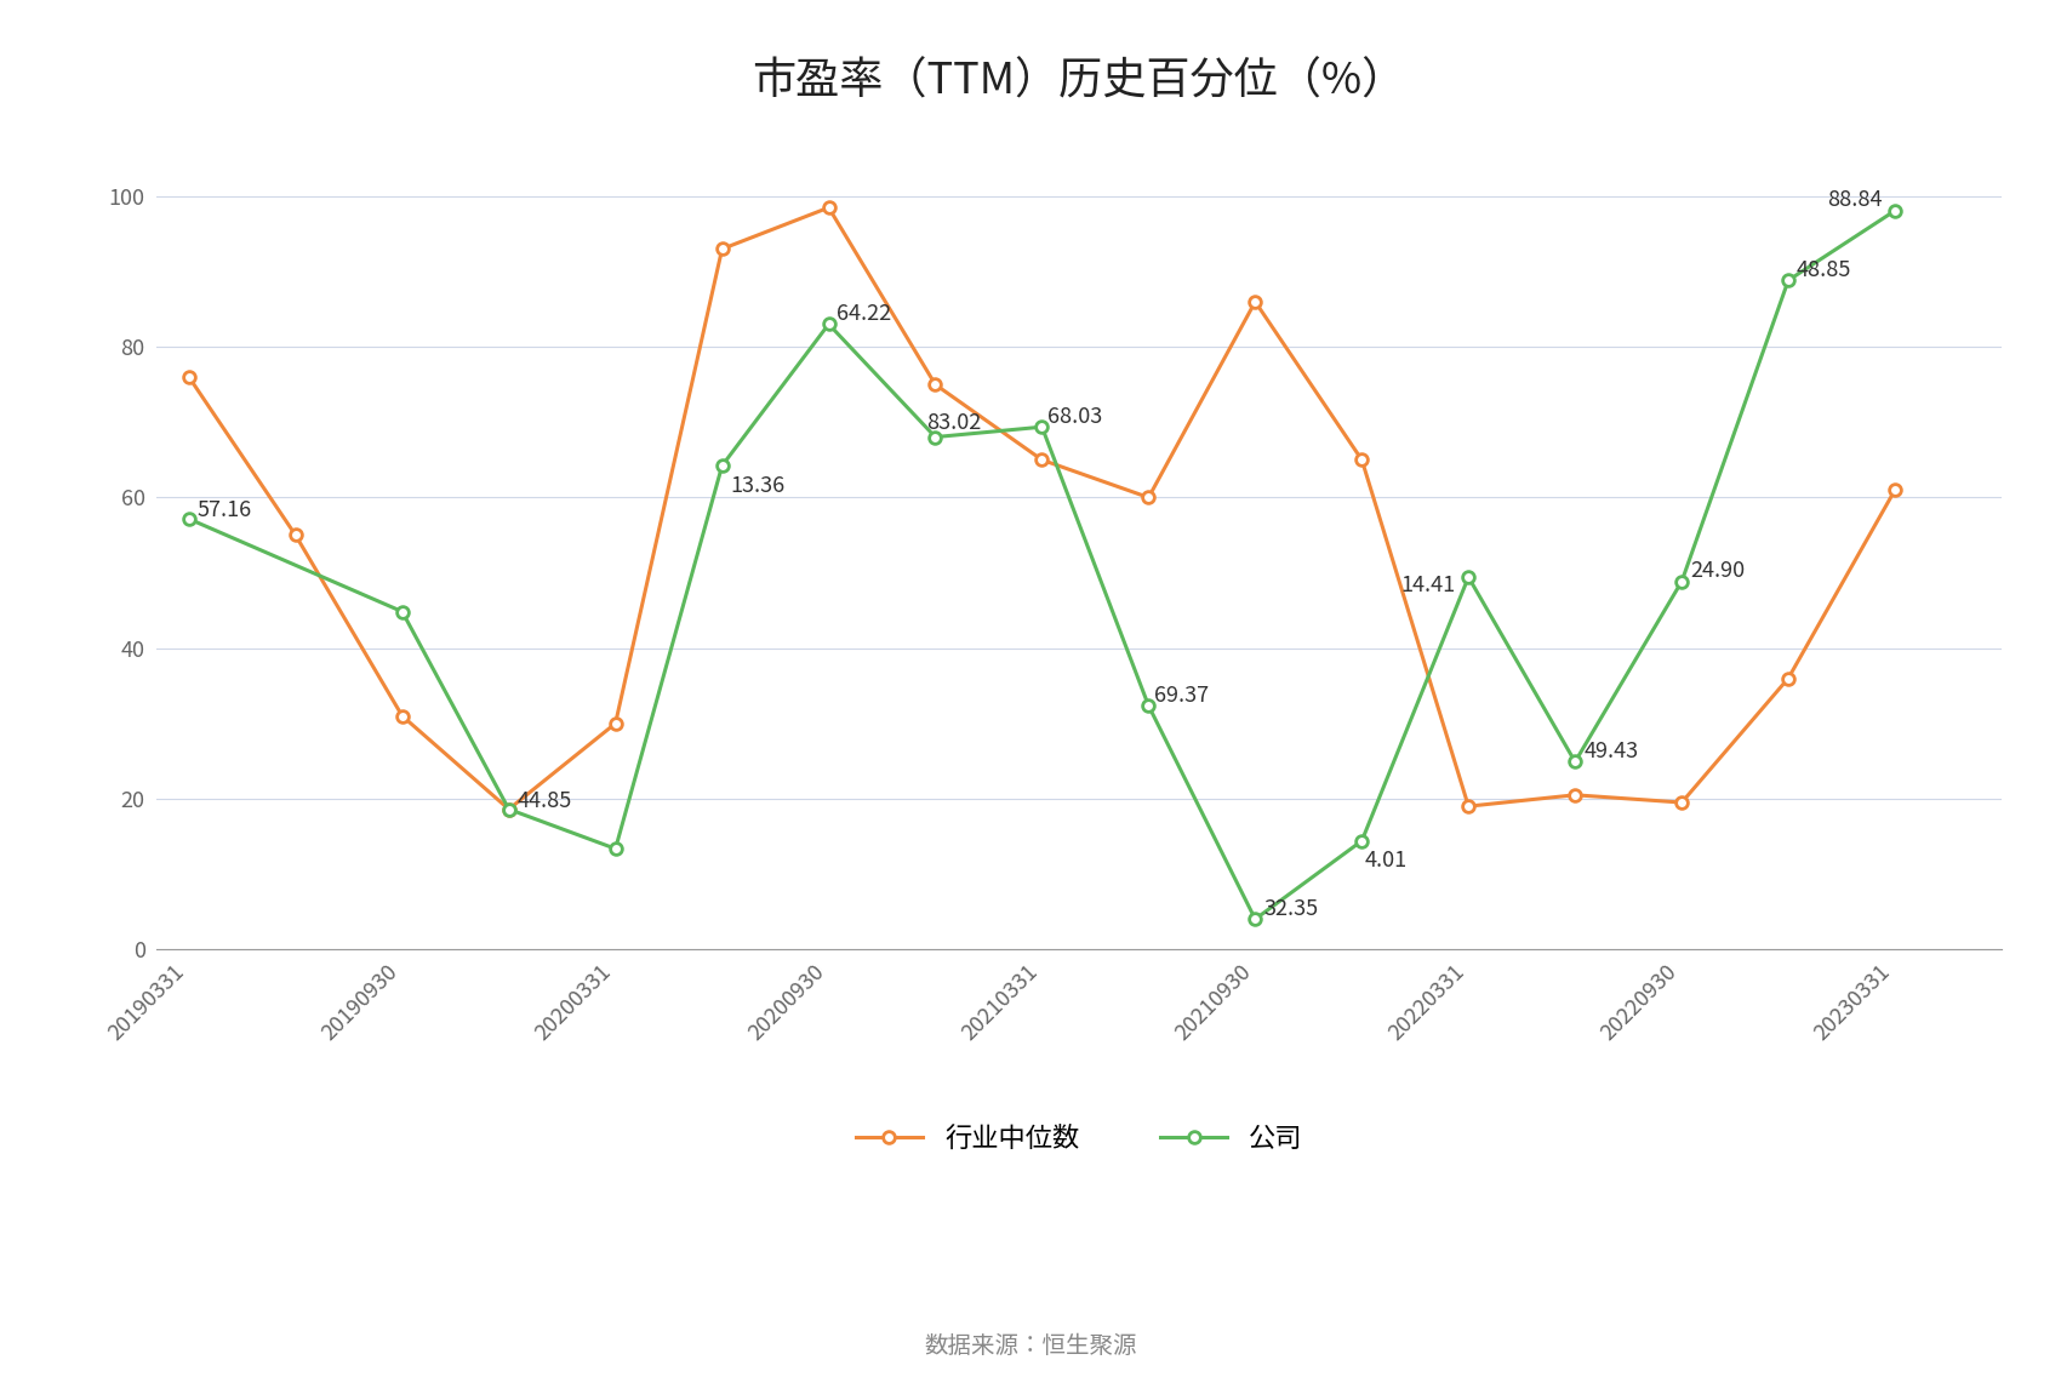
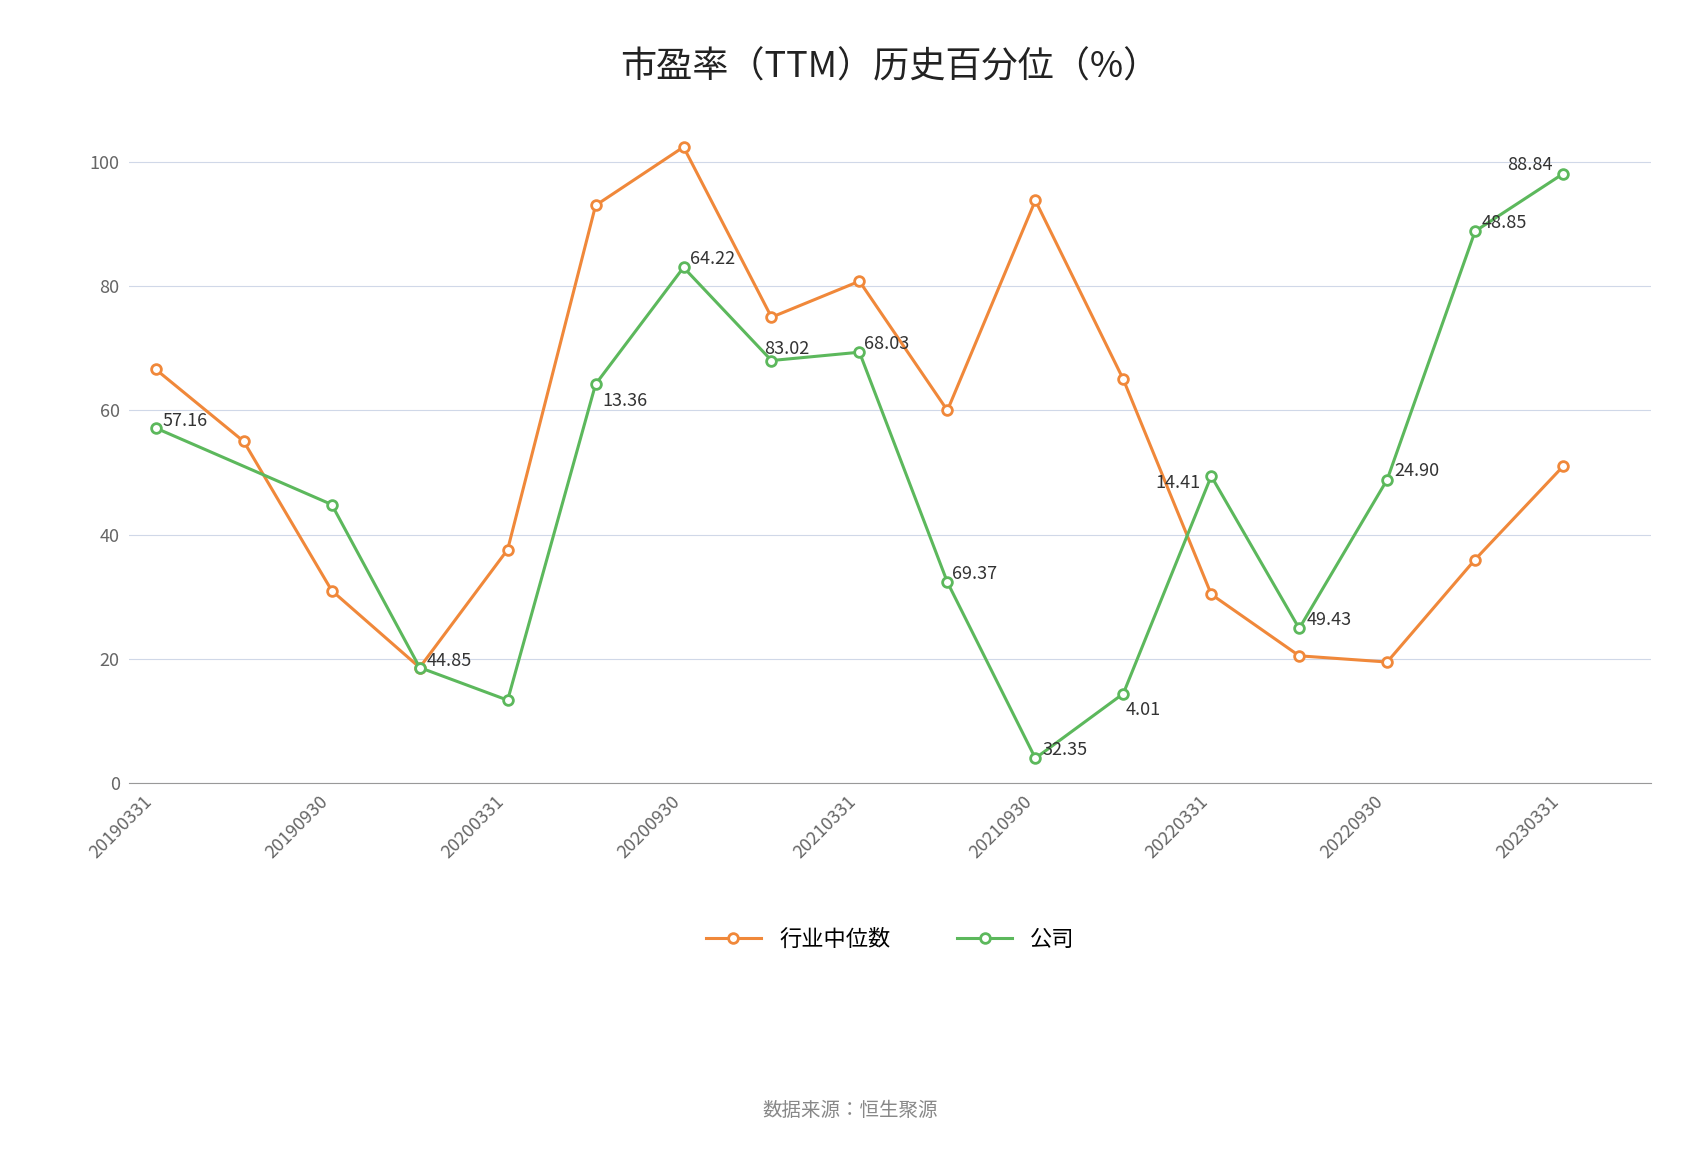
行业中位数/20190331: 76.0 -> 66.6
行业中位数/20200331: 30.0 -> 37.6
行业中位数/20200930: 98.5 -> 102.4
行业中位数/20210331: 65.0 -> 80.8
行业中位数/20210930: 86.0 -> 93.8
行业中位数/20220331: 19.0 -> 30.4
行业中位数/20230331: 61.0 -> 51.0
